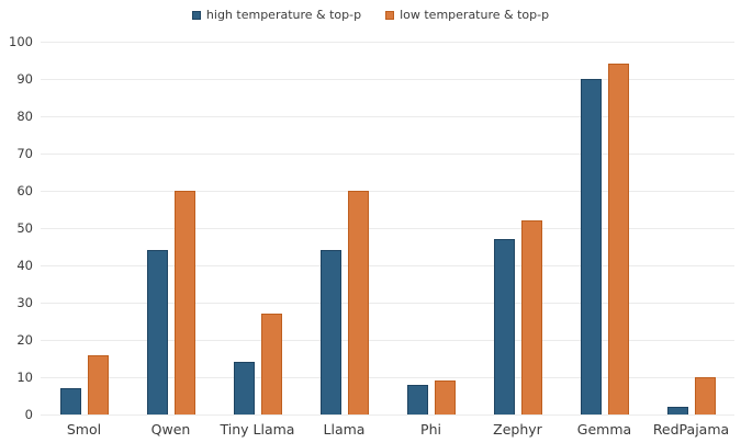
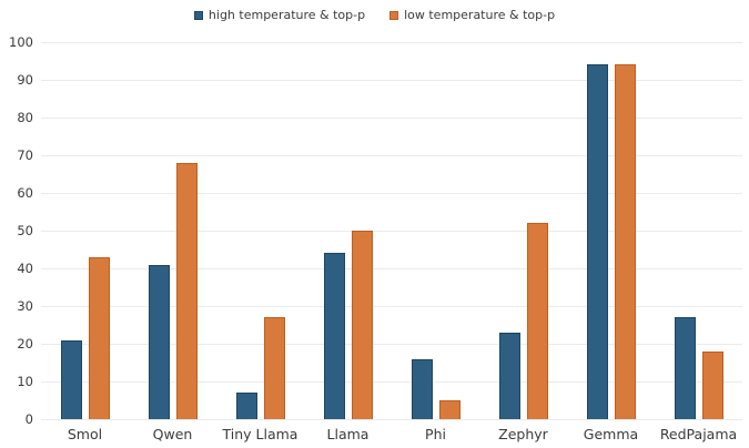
high temperature & top-p/Smol: 7 -> 21
low temperature & top-p/Smol: 16 -> 43
high temperature & top-p/Qwen: 44 -> 41
low temperature & top-p/Qwen: 60 -> 68
high temperature & top-p/Tiny Llama: 14 -> 7
low temperature & top-p/Llama: 60 -> 50
high temperature & top-p/Phi: 8 -> 16
low temperature & top-p/Phi: 9 -> 5
high temperature & top-p/Zephyr: 47 -> 23
high temperature & top-p/Gemma: 90 -> 94
high temperature & top-p/RedPajama: 2 -> 27
low temperature & top-p/RedPajama: 10 -> 18
